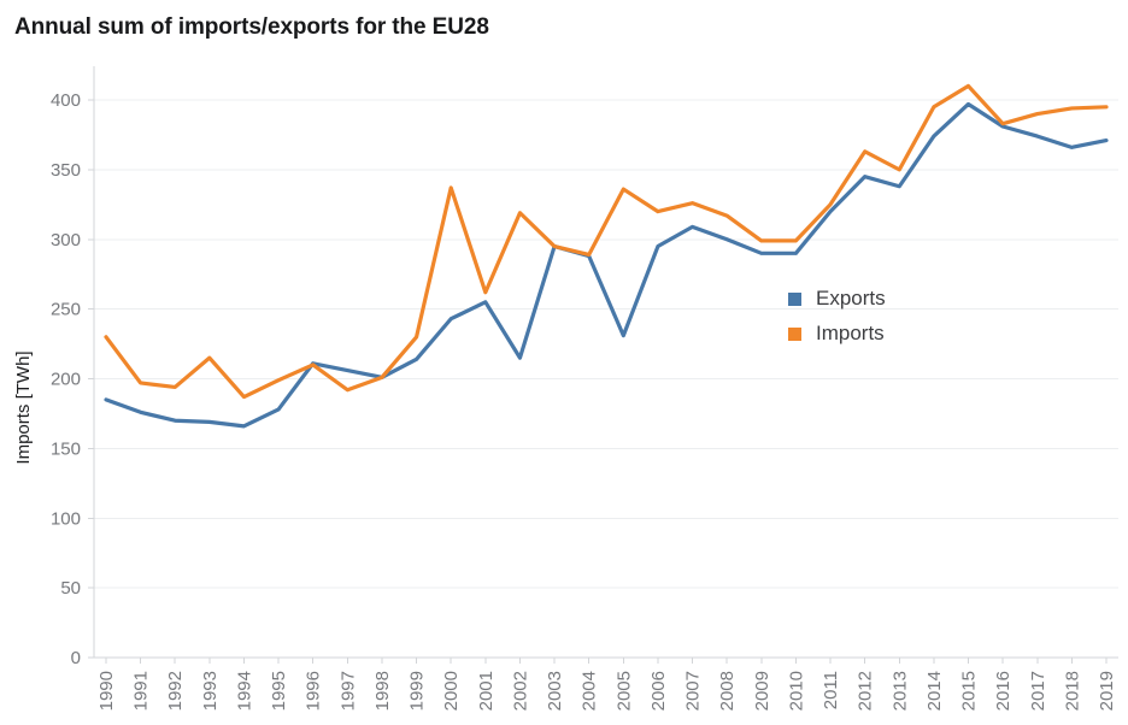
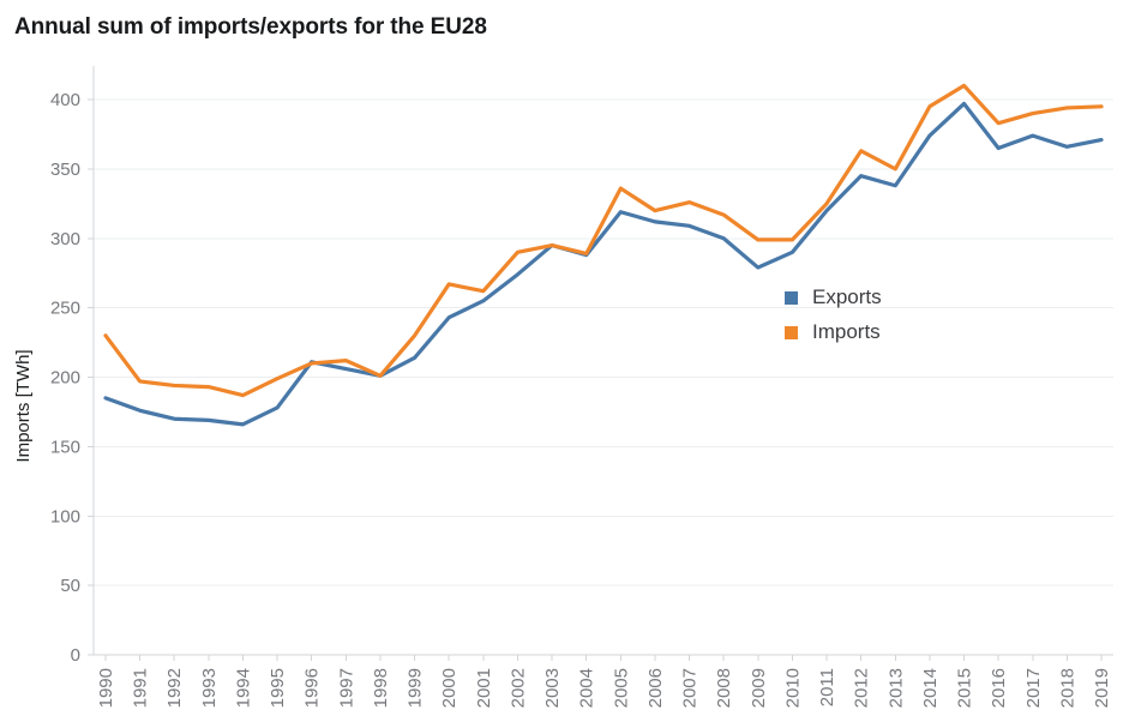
Imports/1993: 215 -> 193
Imports/1997: 192 -> 212
Imports/2000: 337 -> 267
Exports/2002: 215 -> 274
Imports/2002: 319 -> 290
Exports/2005: 231 -> 319
Exports/2006: 295 -> 312
Exports/2009: 290 -> 279
Exports/2016: 381 -> 365
